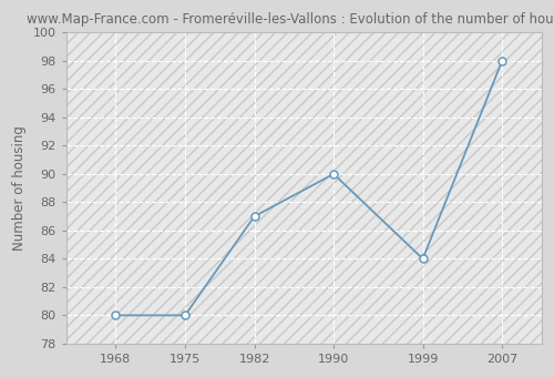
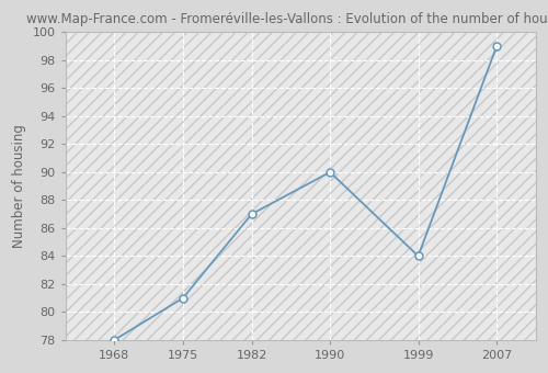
1968: 80 -> 78
1975: 80 -> 81
2007: 98 -> 99
